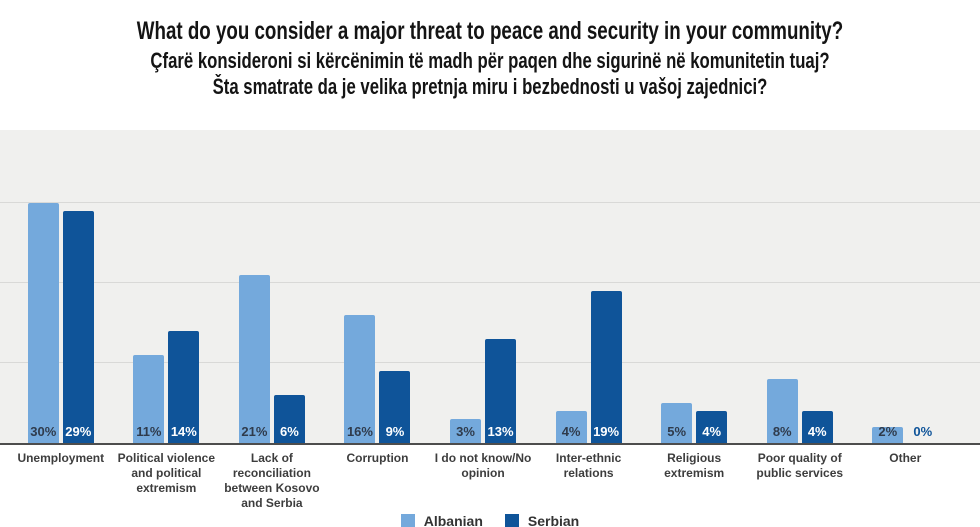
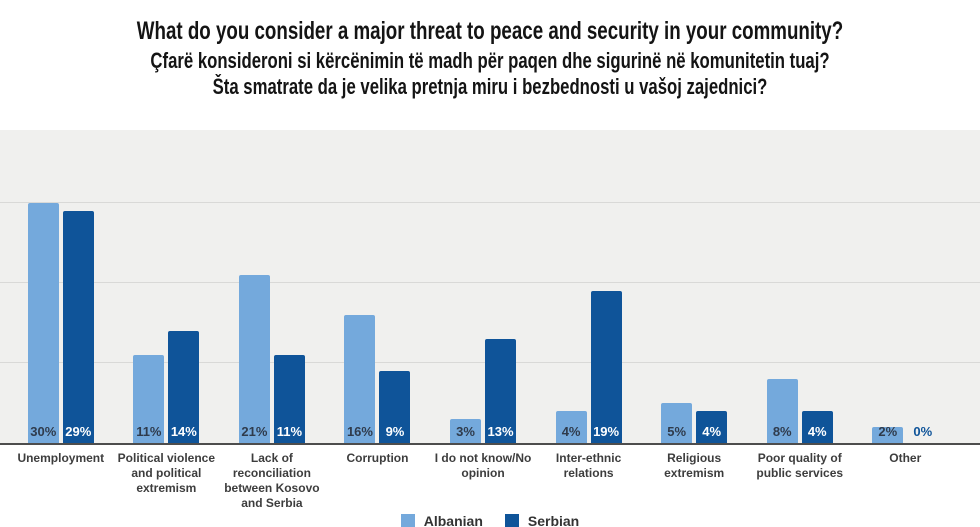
Serbian/Lack of reconciliation between Kosovo and Serbia: 6% -> 11%
